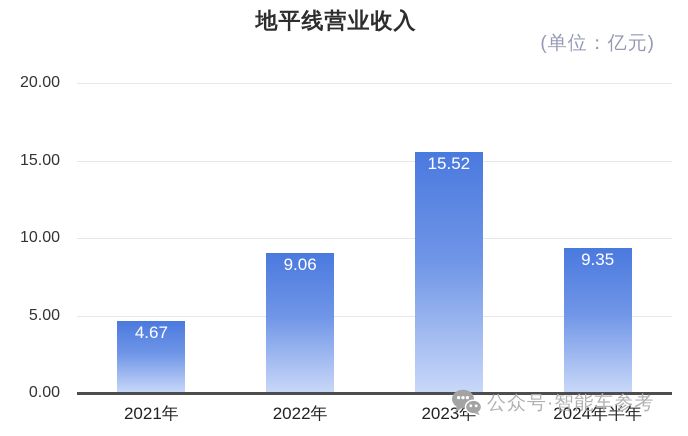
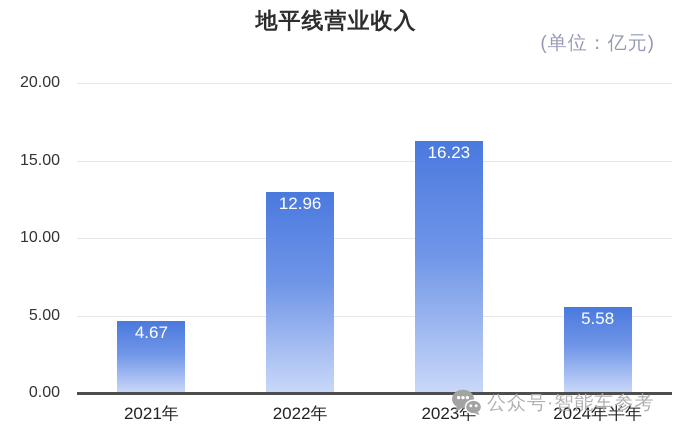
2022年: 9.06 -> 12.96
2023年: 15.52 -> 16.23
2024年半年: 9.35 -> 5.58
